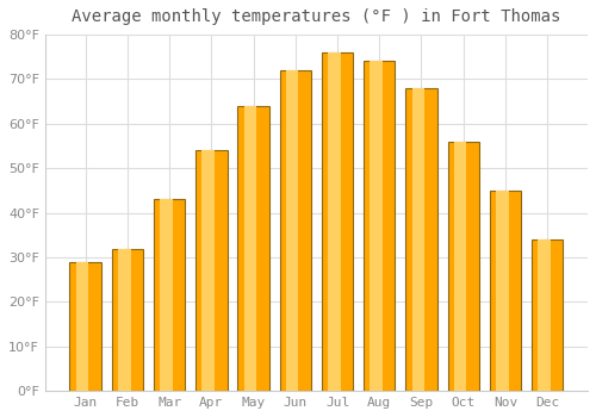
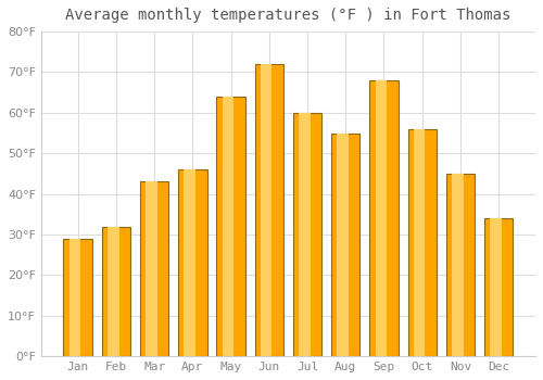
Apr: 54°F -> 46°F
Jul: 76°F -> 60°F
Aug: 74°F -> 55°F
